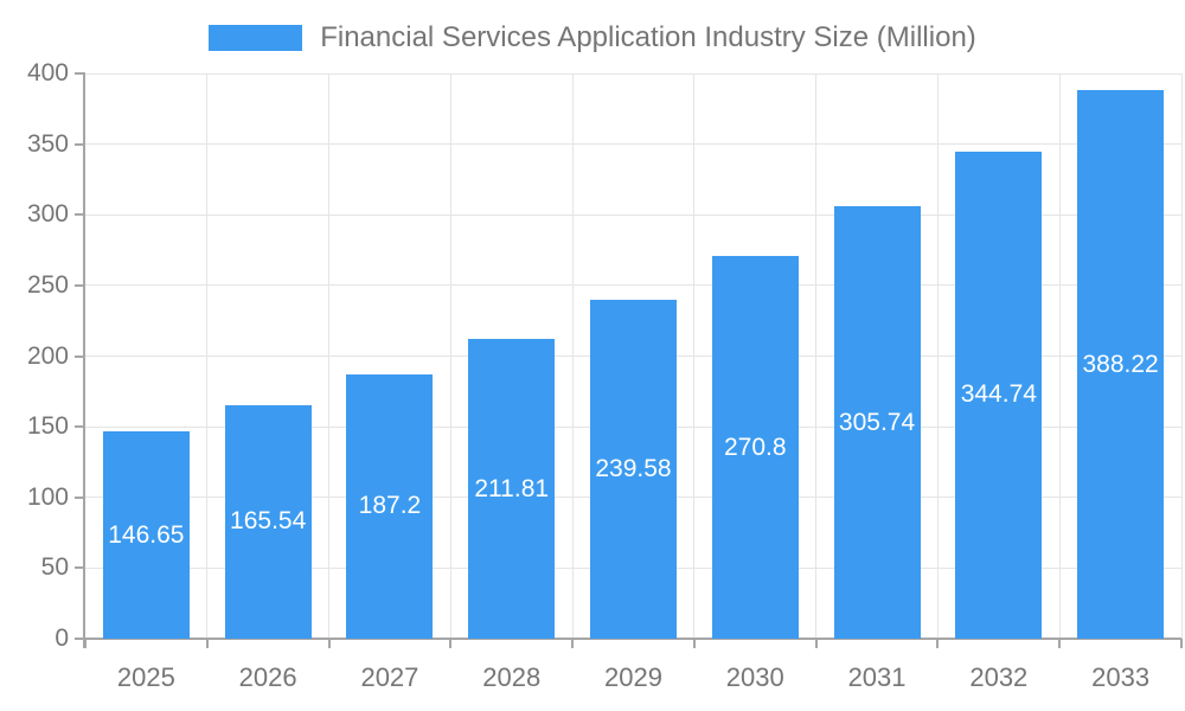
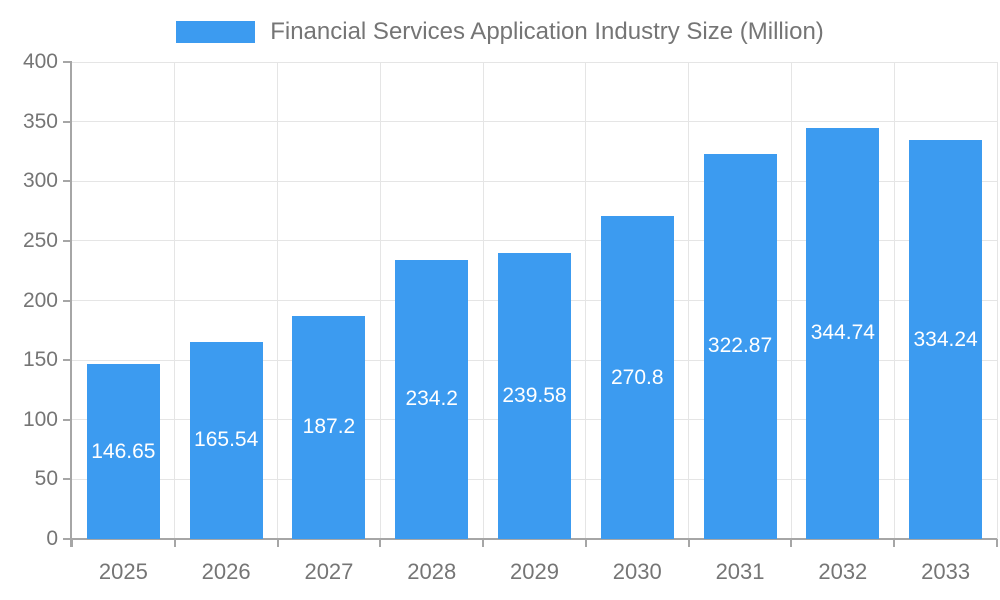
2028: 211.81 -> 234.2
2031: 305.74 -> 322.87
2033: 388.22 -> 334.24
